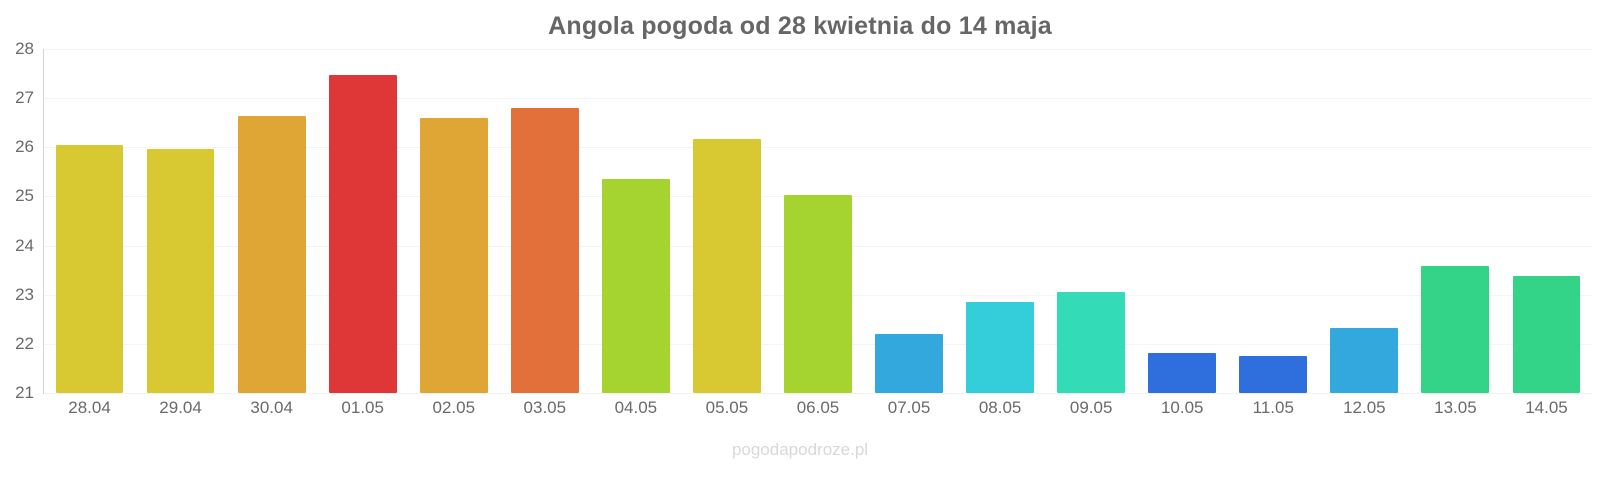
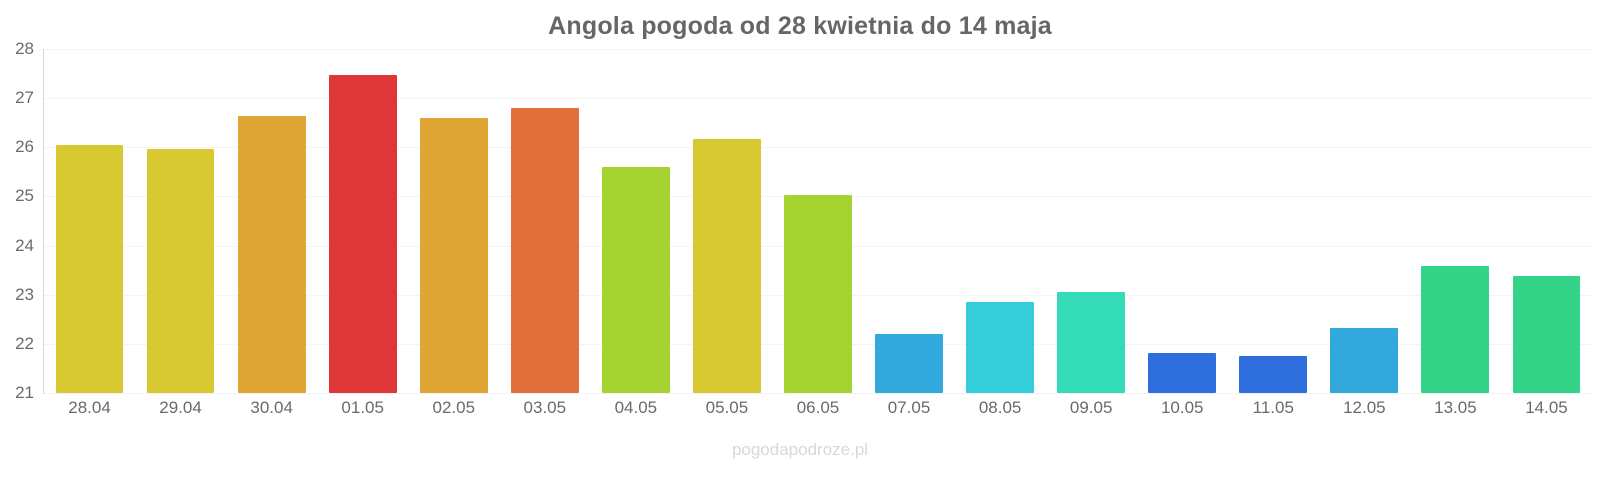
04.05: 25.4 -> 25.6
